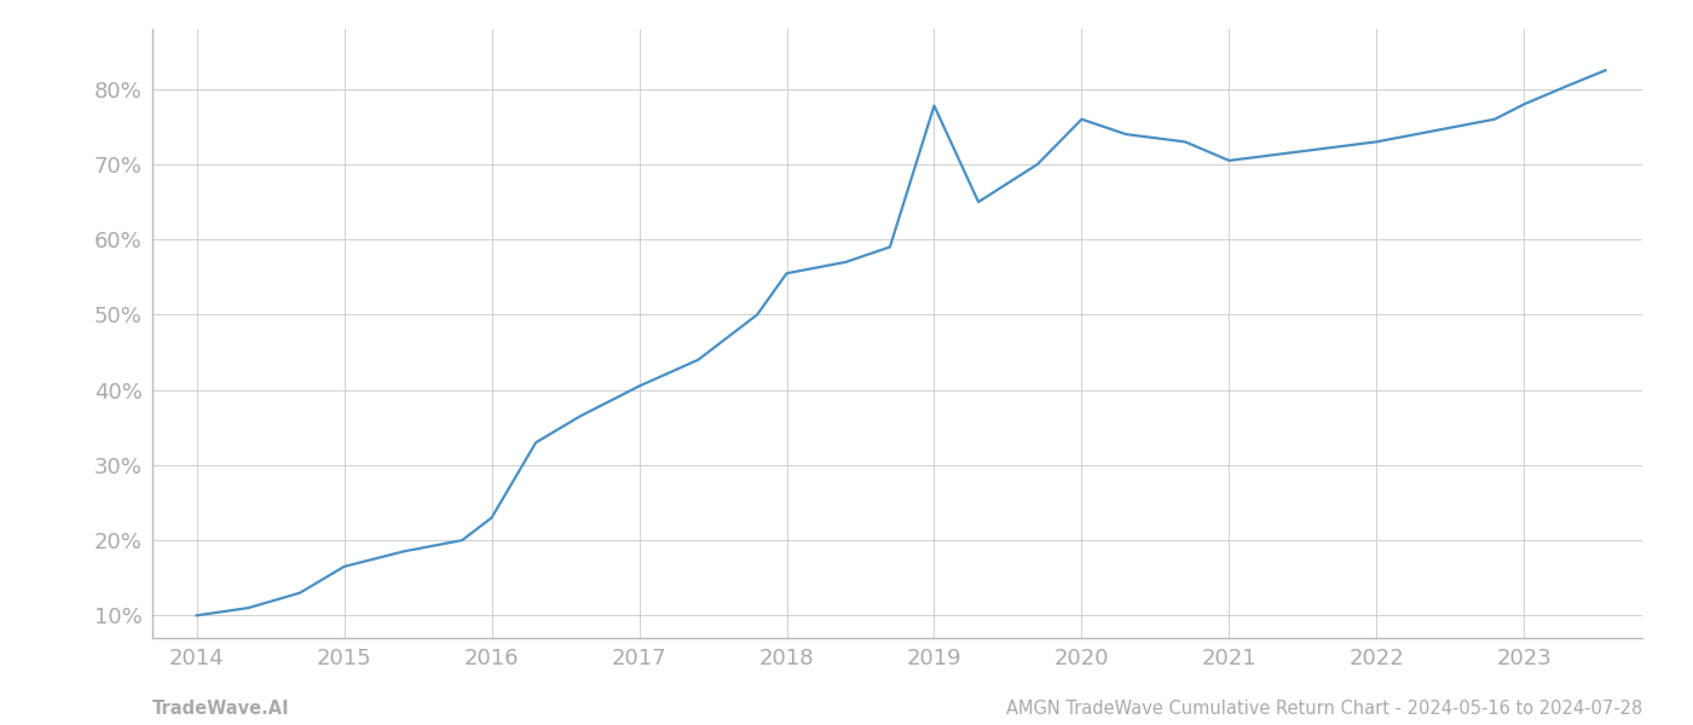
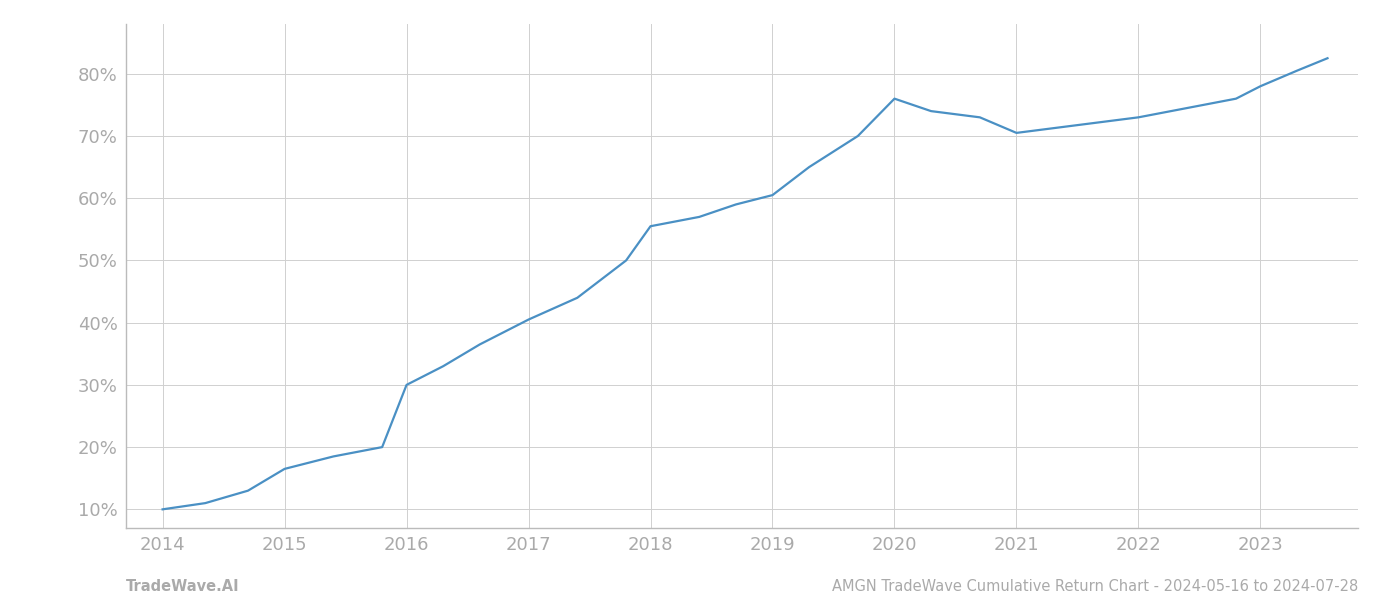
2016: 23.0% -> 30.0%
2019: 77.8% -> 60.5%
